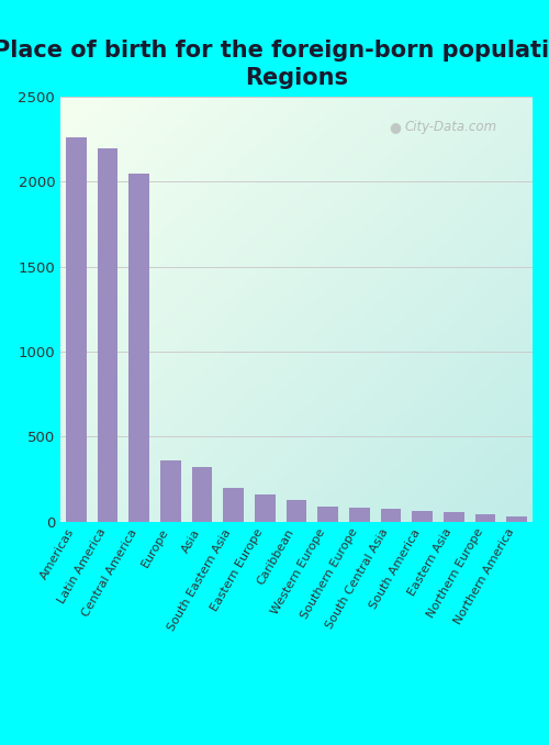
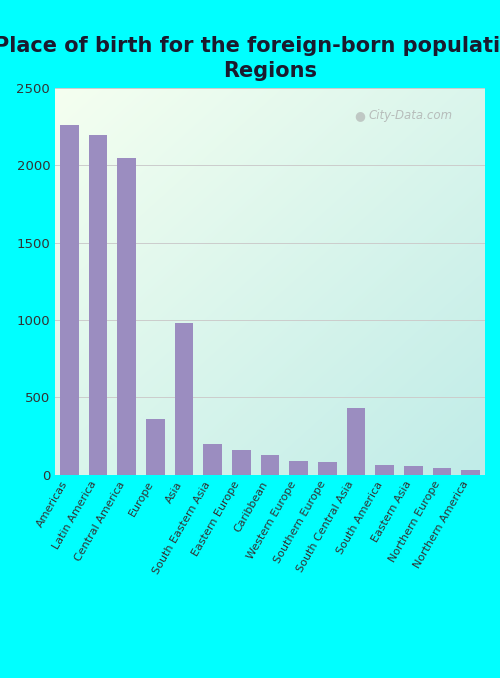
Asia: 320 -> 980
South Central Asia: 80 -> 430
